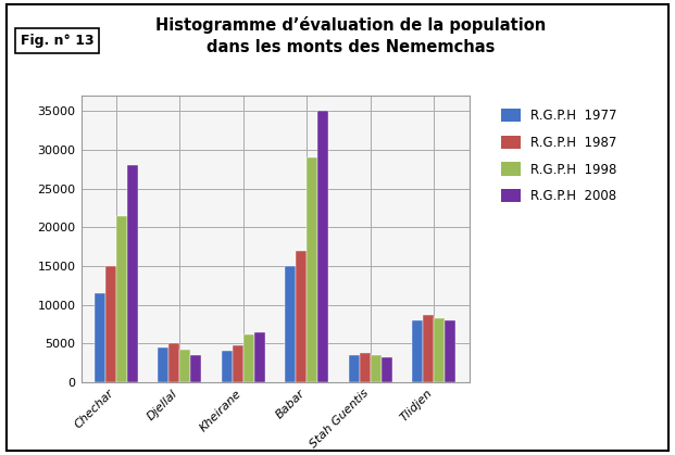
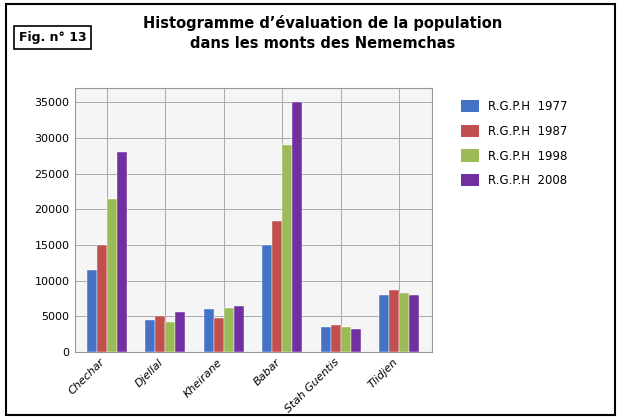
R.G.P.H 2008/Djellal: 3500 -> 5600
R.G.P.H 1977/Kheirane: 4000 -> 6000
R.G.P.H 1987/Babar: 17000 -> 18400
